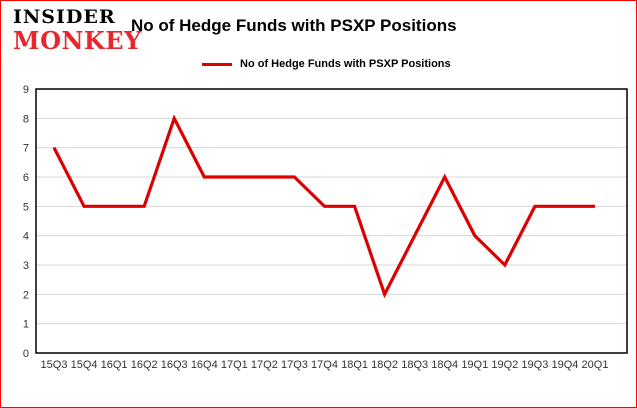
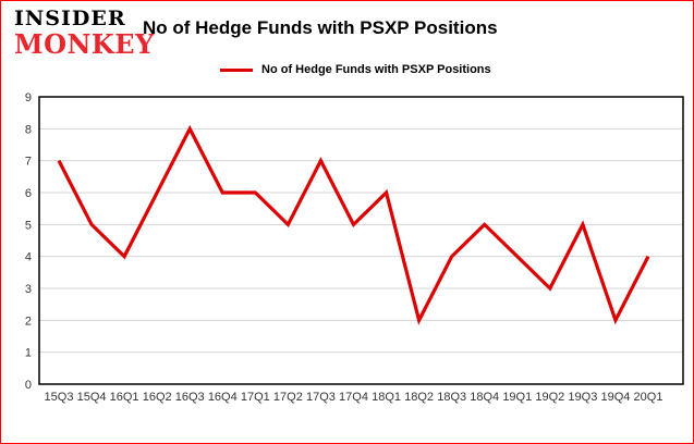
16Q1: 5 -> 4
16Q2: 5 -> 6
17Q2: 6 -> 5
17Q3: 6 -> 7
18Q1: 5 -> 6
18Q4: 6 -> 5
19Q4: 5 -> 2
20Q1: 5 -> 4
